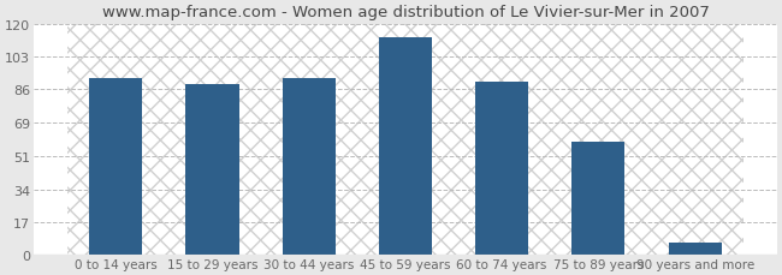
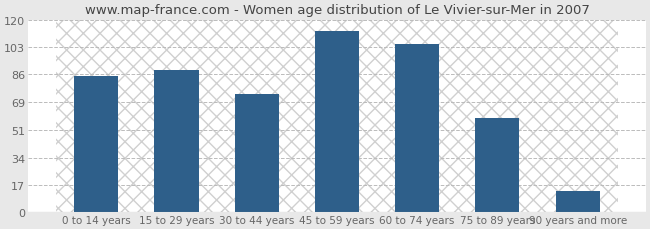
0 to 14 years: 92 -> 85
30 to 44 years: 92 -> 74
60 to 74 years: 90 -> 105
90 years and more: 6 -> 13
